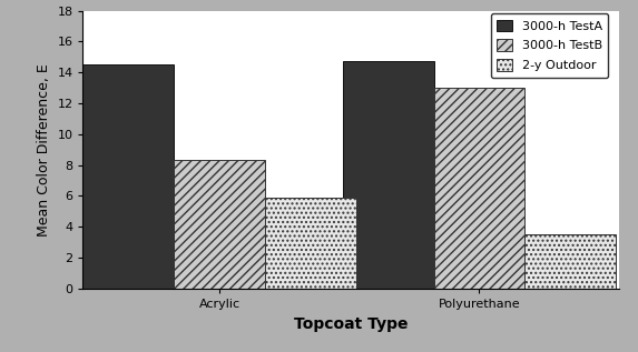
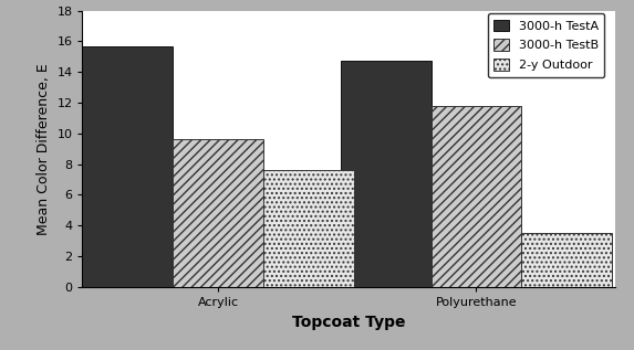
3000-h TestA/Acrylic: 14.5 -> 15.7
3000-h TestB/Acrylic: 8.3 -> 9.6
2-y Outdoor/Acrylic: 5.9 -> 7.6
3000-h TestB/Polyurethane: 13.0 -> 11.8
